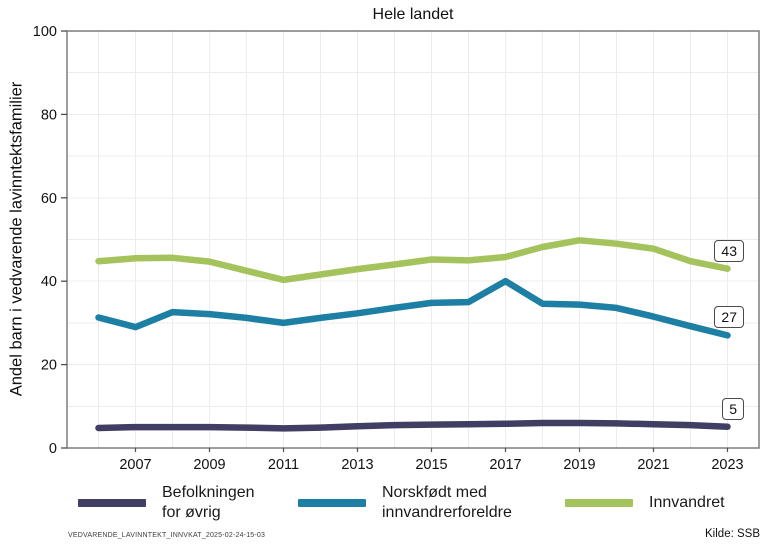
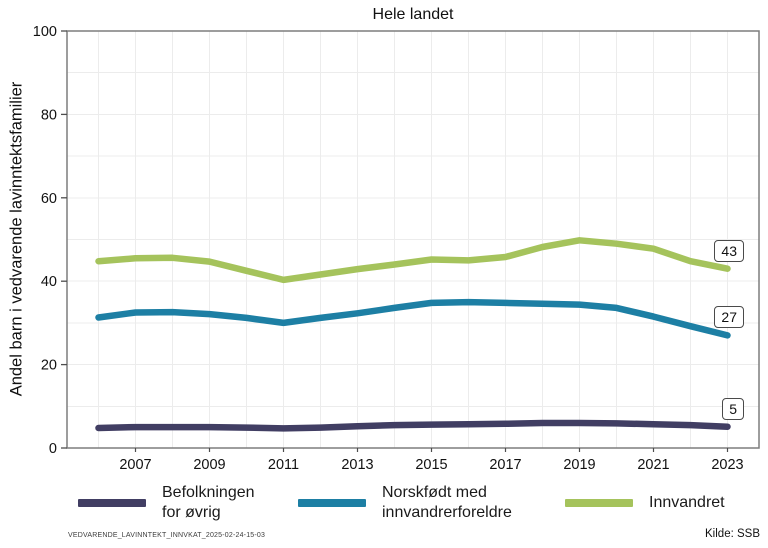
Norskfødt med innvandrerforeldre/2007: 29 -> 32
Norskfødt med innvandrerforeldre/2017: 40 -> 35
